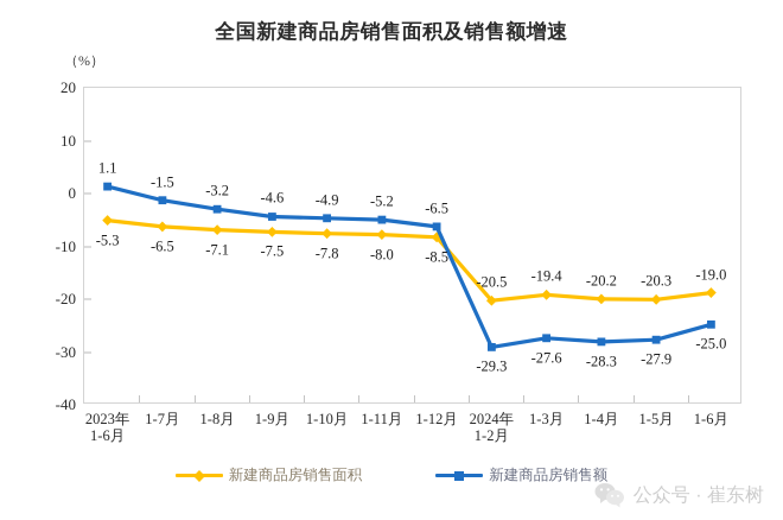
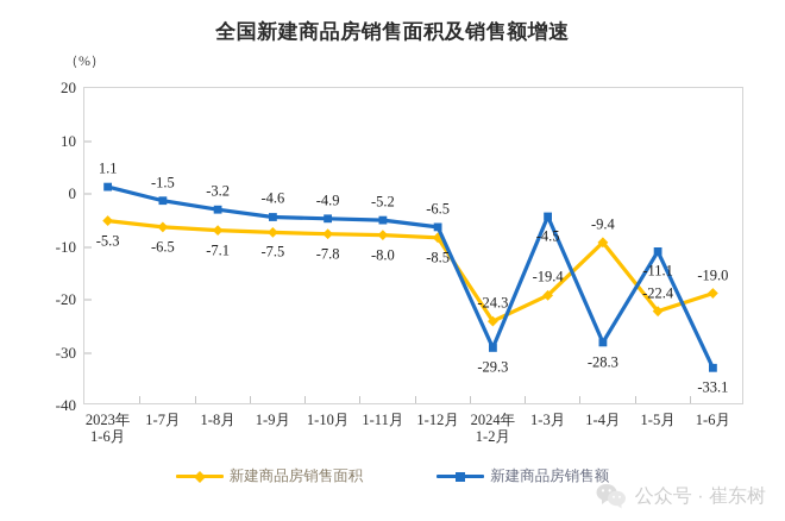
新建商品房销售面积/2024年 1-2月: -20.5 -> -24.3
新建商品房销售额/1-3月: -27.6 -> -4.5
新建商品房销售面积/1-4月: -20.2 -> -9.4
新建商品房销售面积/1-5月: -20.3 -> -22.4
新建商品房销售额/1-5月: -27.9 -> -11.1
新建商品房销售额/1-6月: -25.0 -> -33.1
